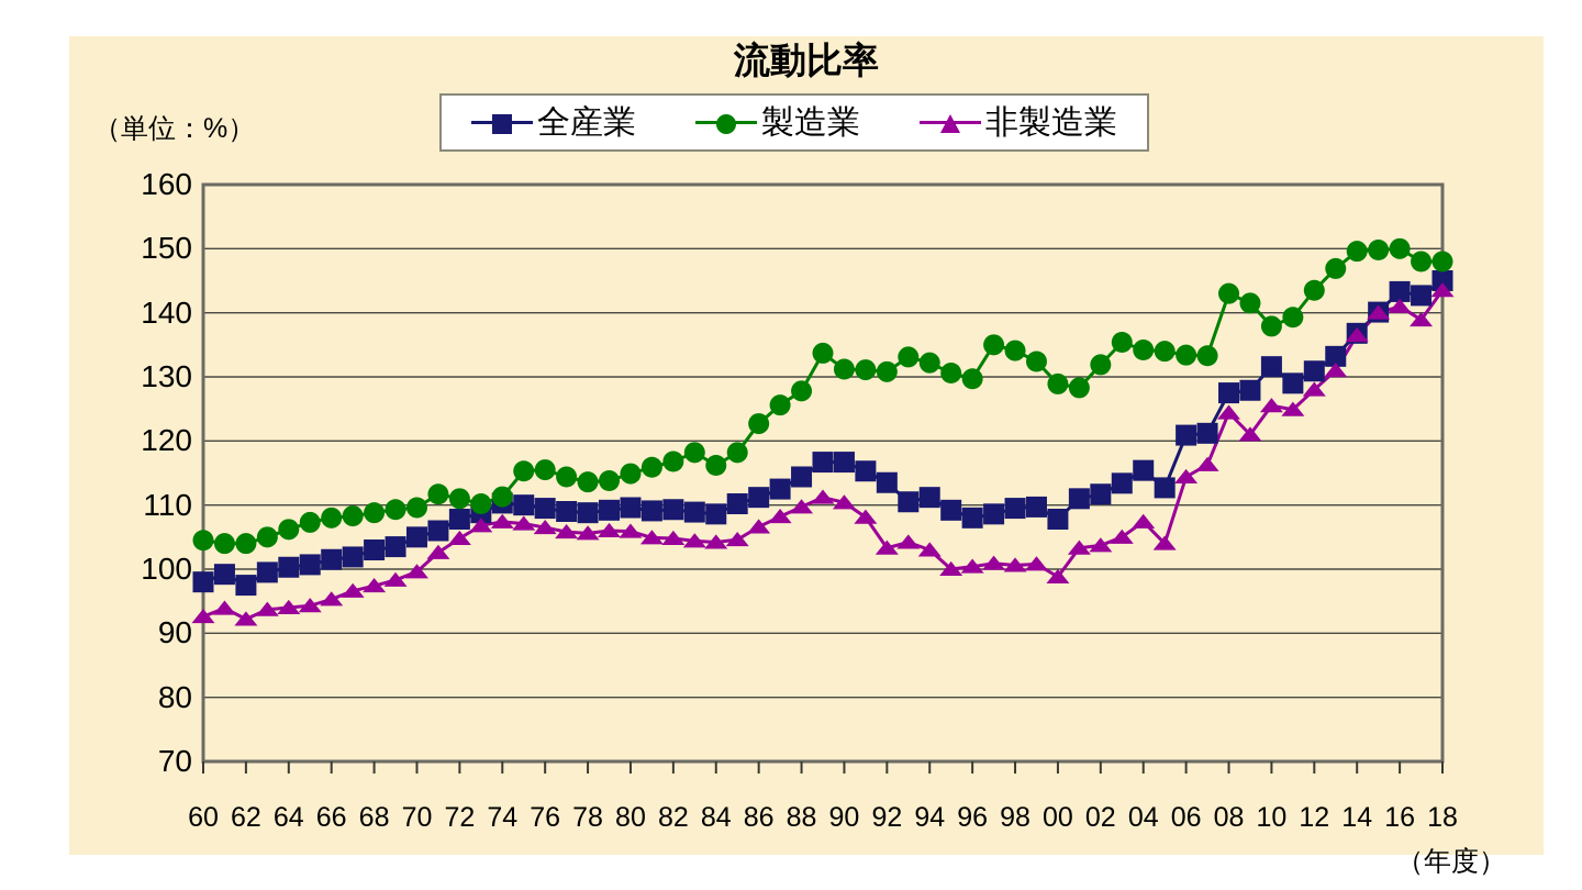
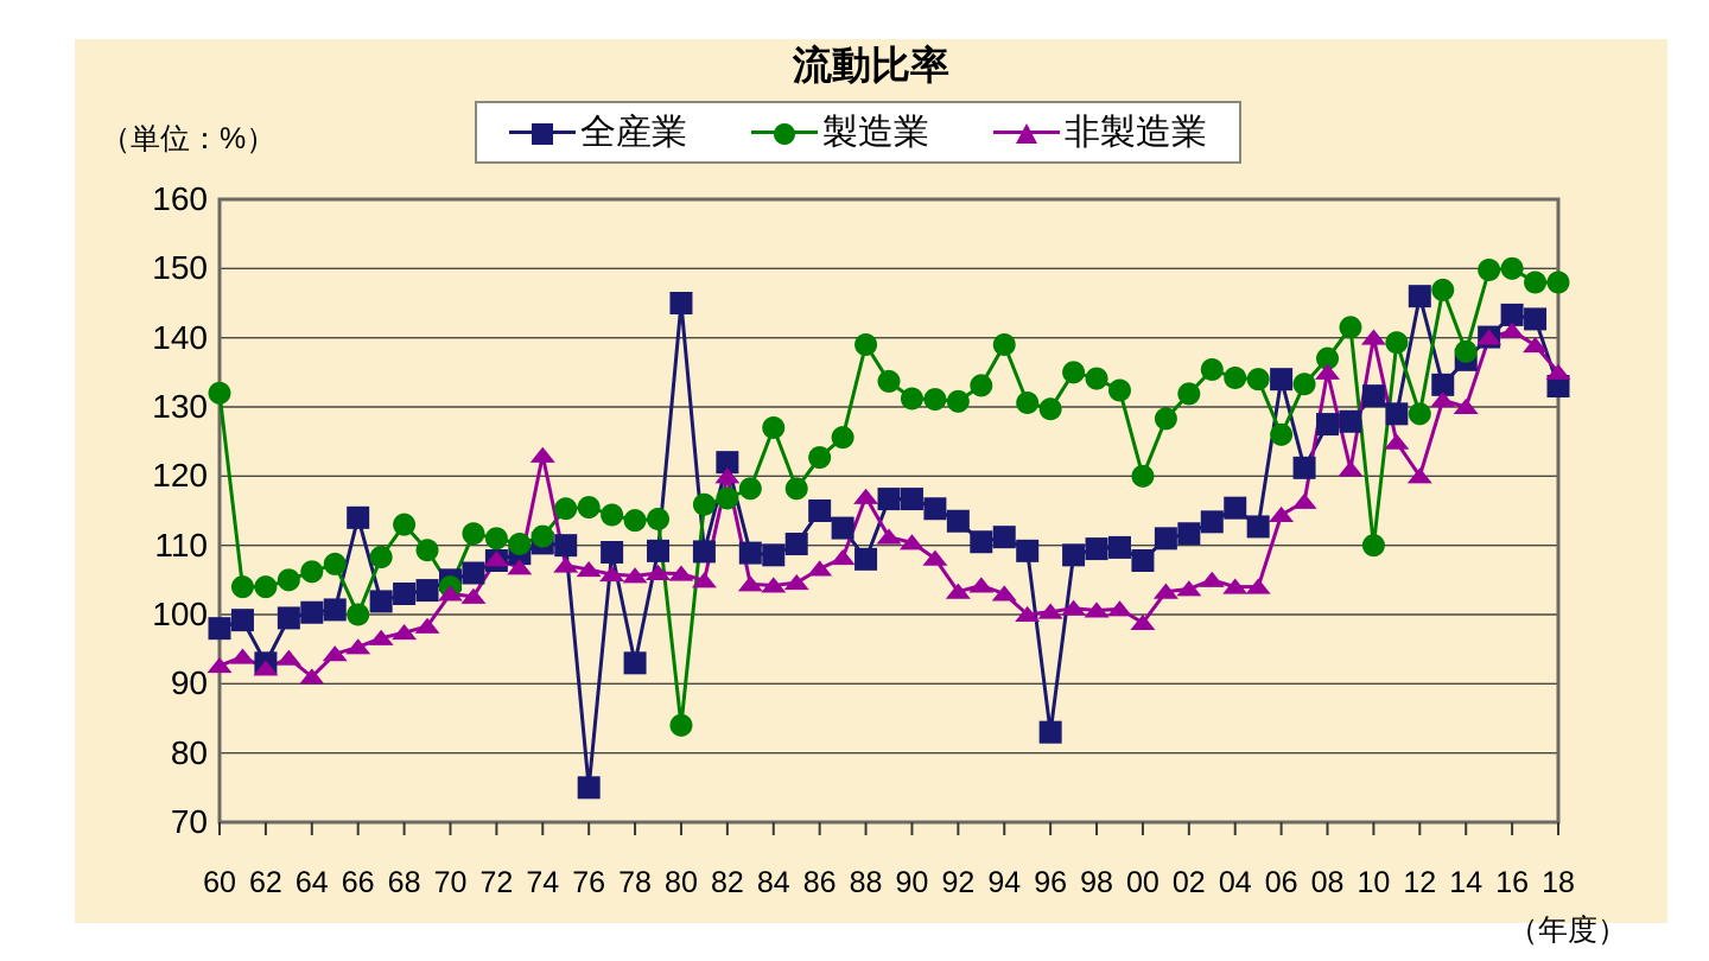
製造業/60: 104 -> 132
全産業/62: 98 -> 93
非製造業/64: 94 -> 91
全産業/66: 102 -> 114
製造業/66: 108 -> 100
製造業/68: 109 -> 113
製造業/70: 110 -> 104
非製造業/70: 100 -> 103
非製造業/72: 105 -> 108
非製造業/74: 107 -> 123
全産業/76: 110 -> 75
全産業/78: 109 -> 93
全産業/80: 110 -> 145
製造業/80: 115 -> 84
全産業/82: 109 -> 122
非製造業/82: 105 -> 120
製造業/84: 116 -> 127
全産業/86: 111 -> 115
全産業/88: 114 -> 108
製造業/88: 128 -> 139
非製造業/88: 110 -> 117
製造業/94: 132 -> 139
全産業/96: 108 -> 83
製造業/00: 129 -> 120
非製造業/04: 107 -> 104
全産業/06: 121 -> 134
製造業/06: 133 -> 126
製造業/08: 143 -> 137
非製造業/08: 124 -> 135
製造業/10: 138 -> 110
非製造業/10: 126 -> 140
全産業/12: 131 -> 146
製造業/12: 144 -> 129
非製造業/12: 128 -> 120
製造業/14: 150 -> 138
非製造業/14: 136 -> 130
全産業/18: 145 -> 133
非製造業/18: 144 -> 135
